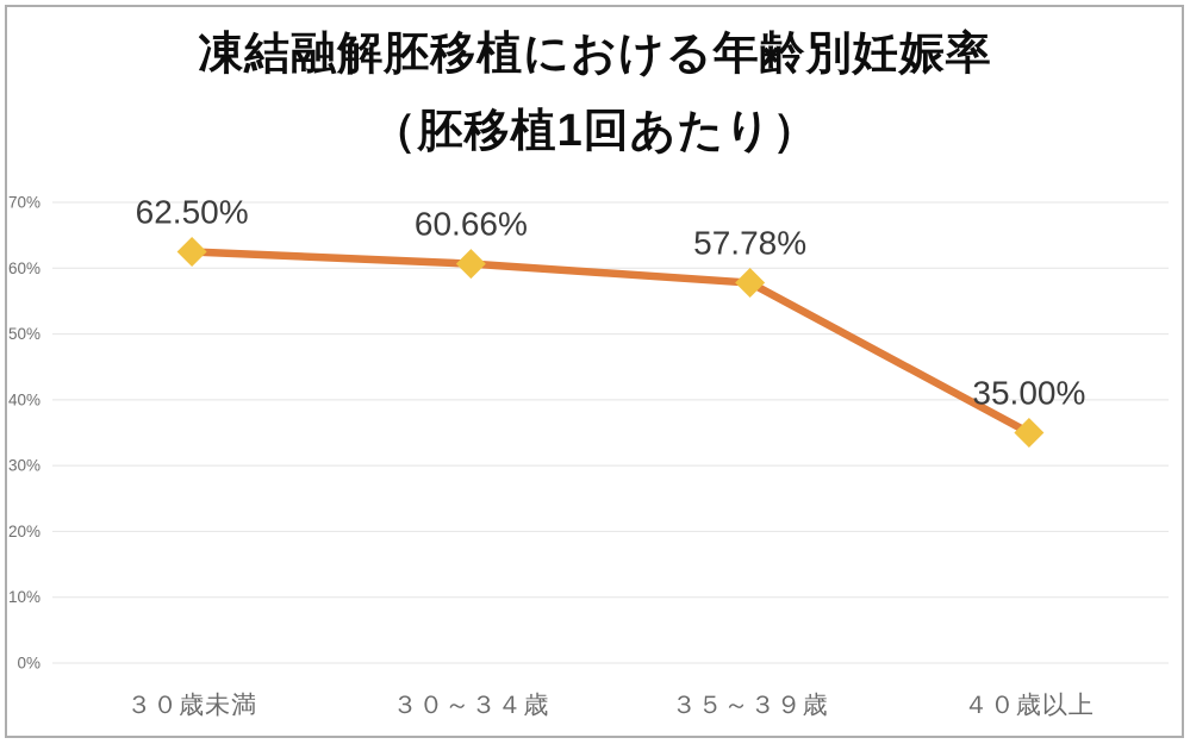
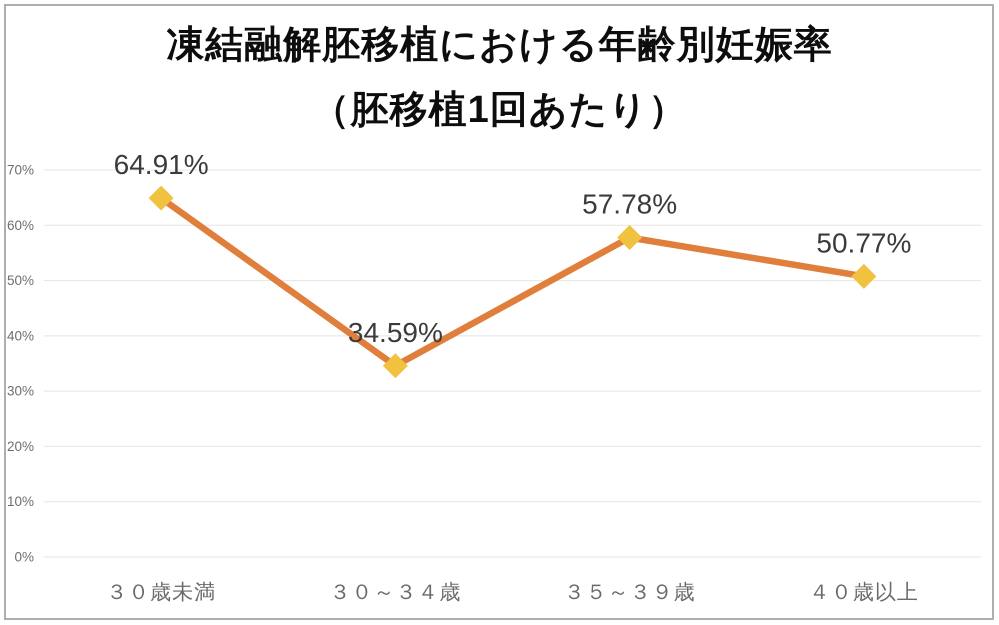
３０歳未満: 62.50% -> 64.91%
３０～３４歳: 60.66% -> 34.59%
４０歳以上: 35.00% -> 50.77%
